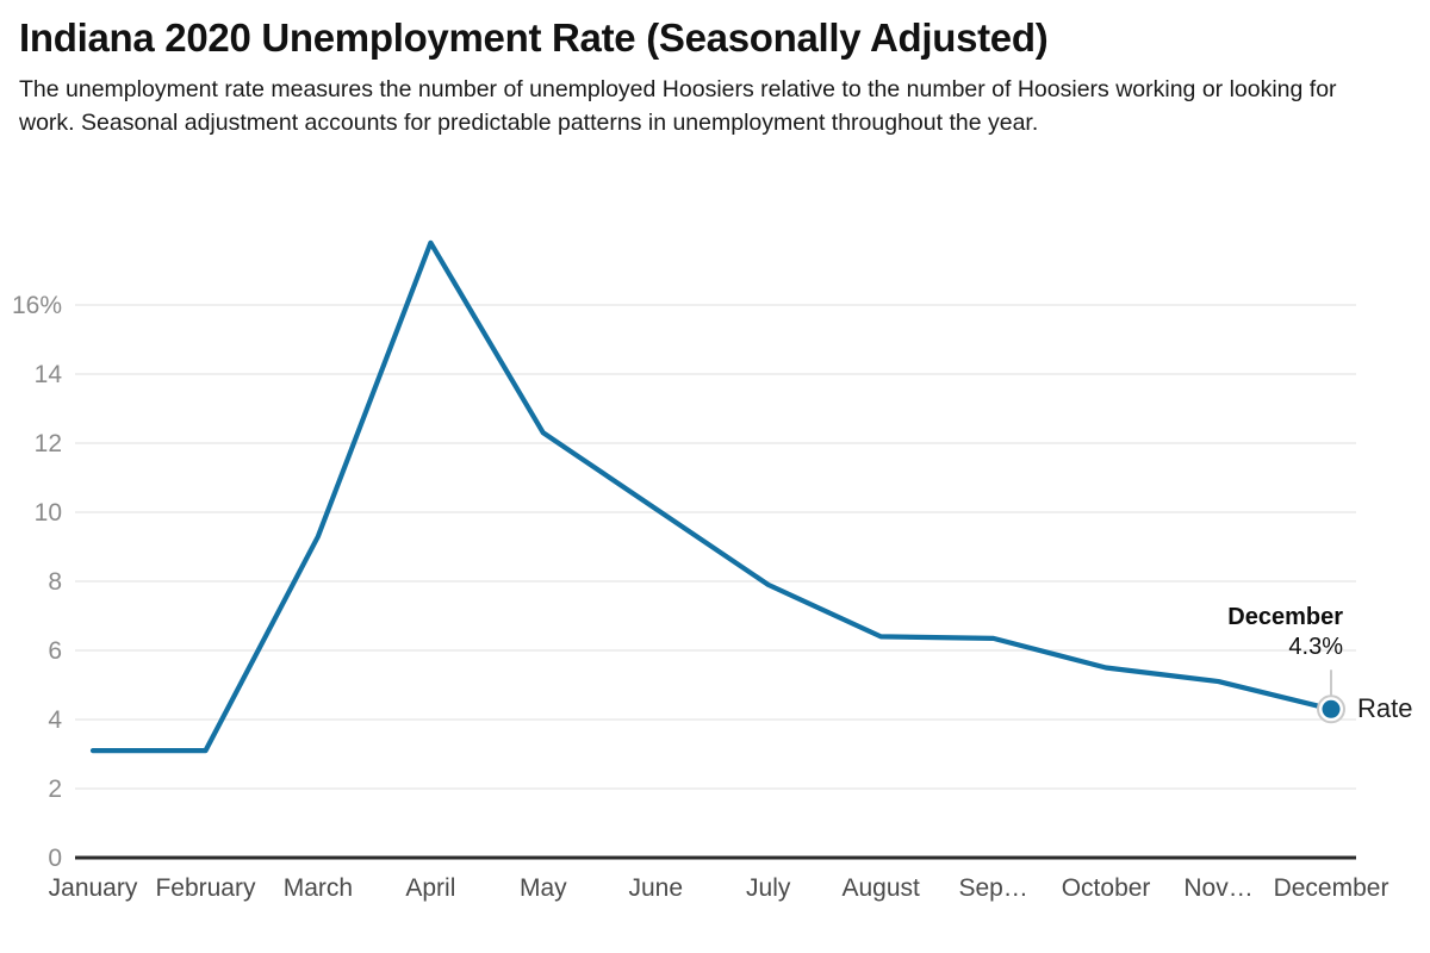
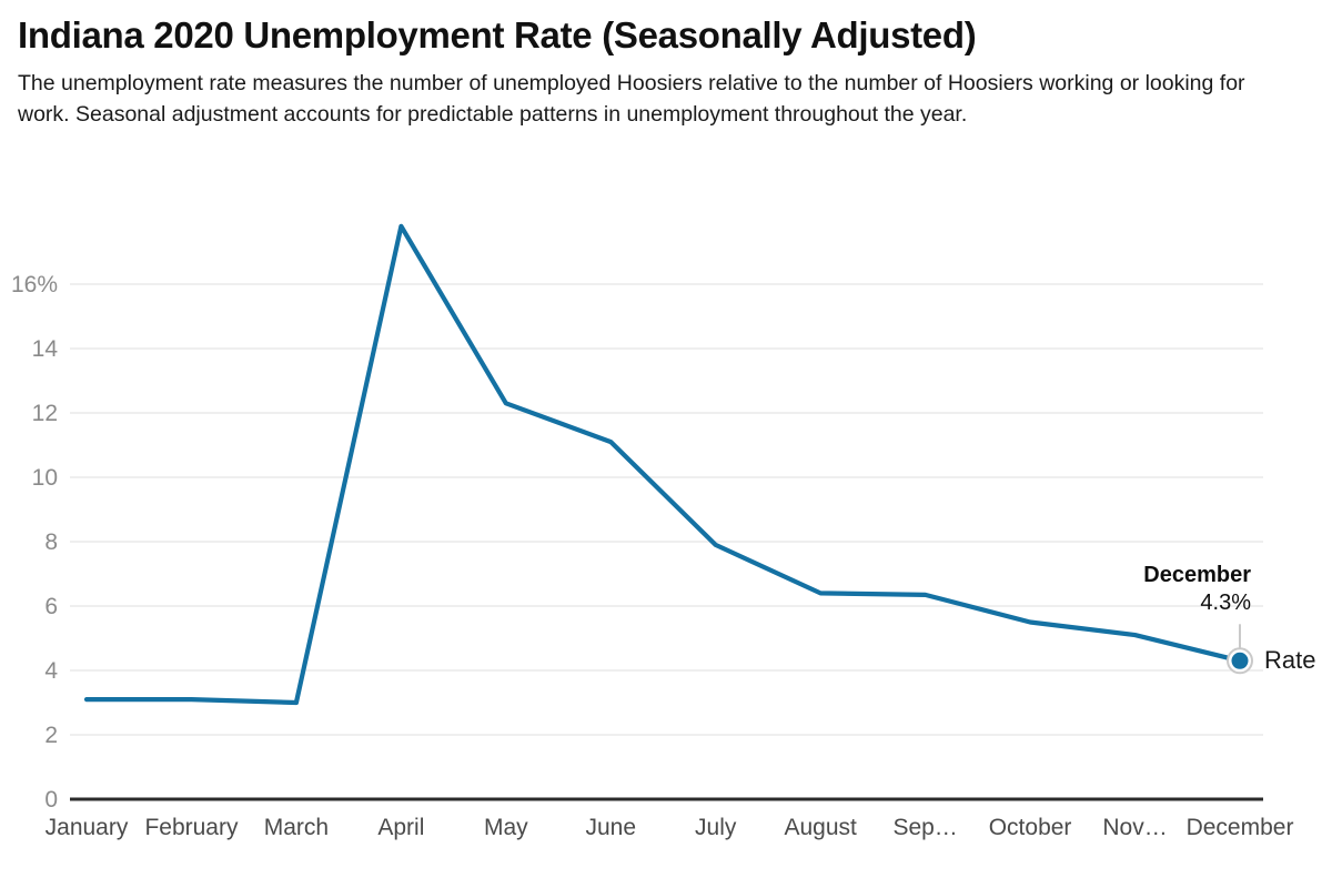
March: 9.3% -> 3.0%
June: 10.1% -> 11.1%
